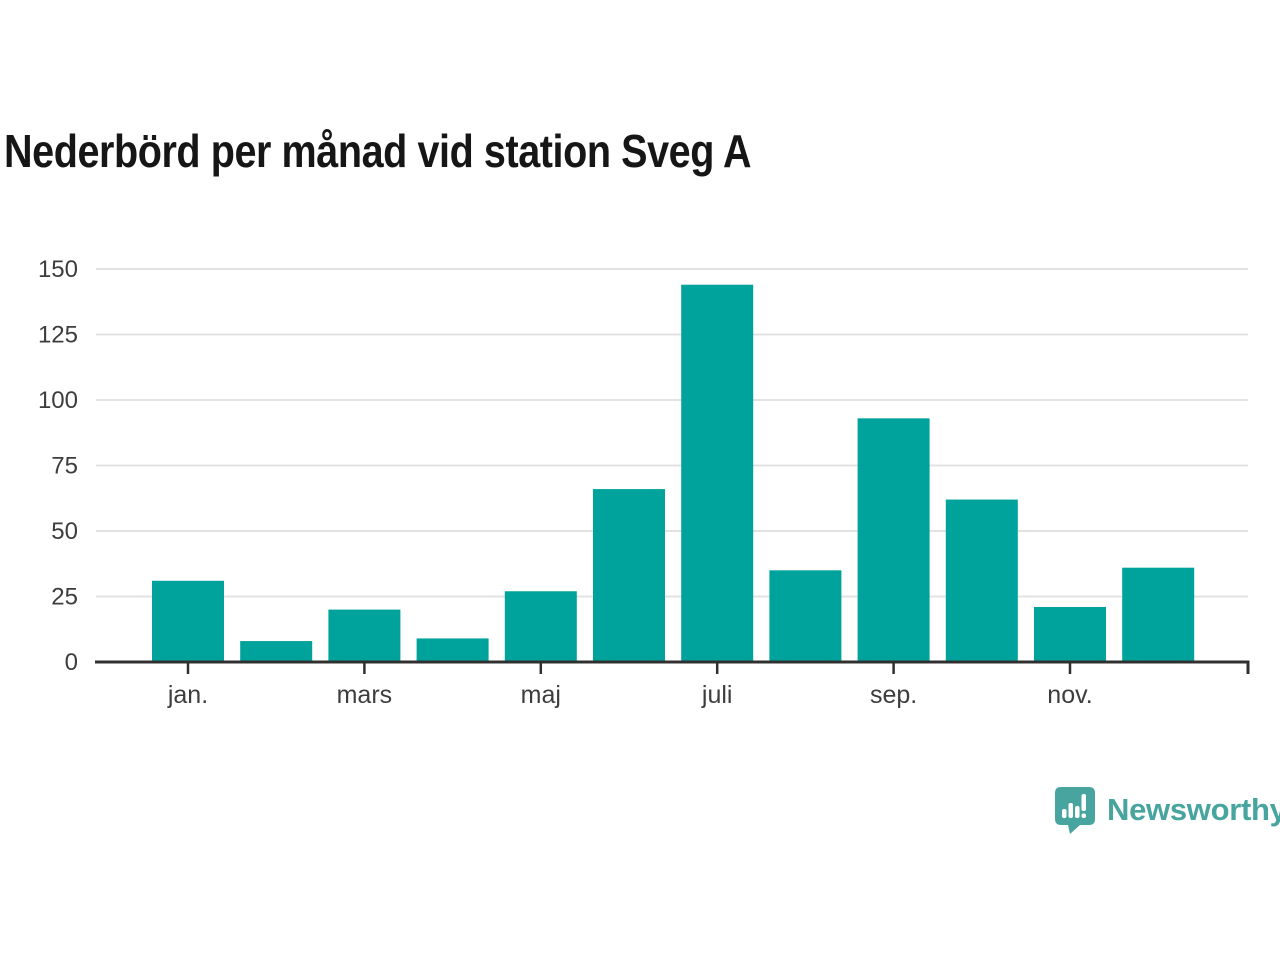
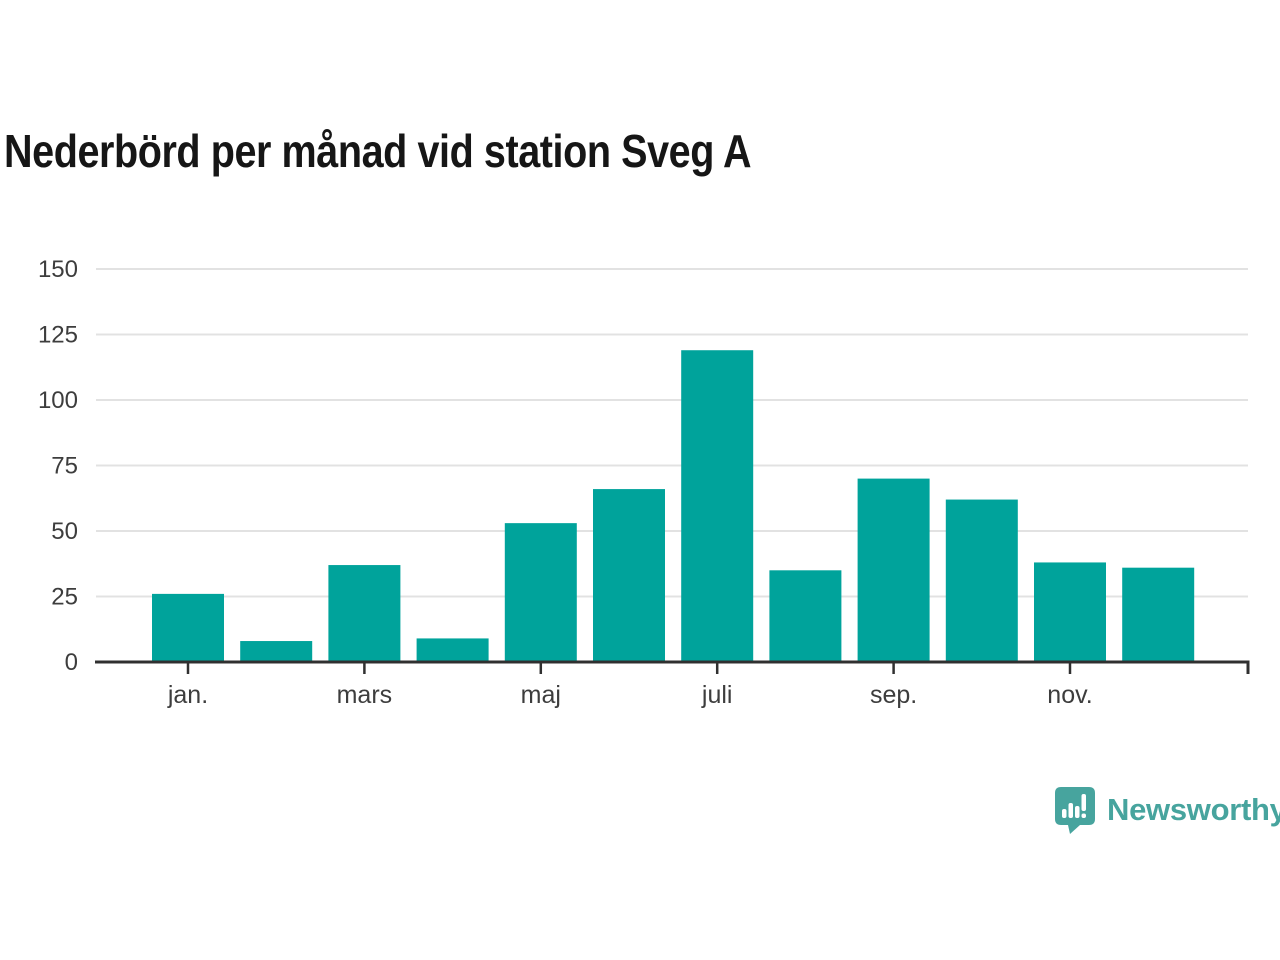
jan.: 31 -> 26
mars: 20 -> 37
maj: 27 -> 53
juli: 144 -> 119
sep.: 93 -> 70
nov.: 21 -> 38
